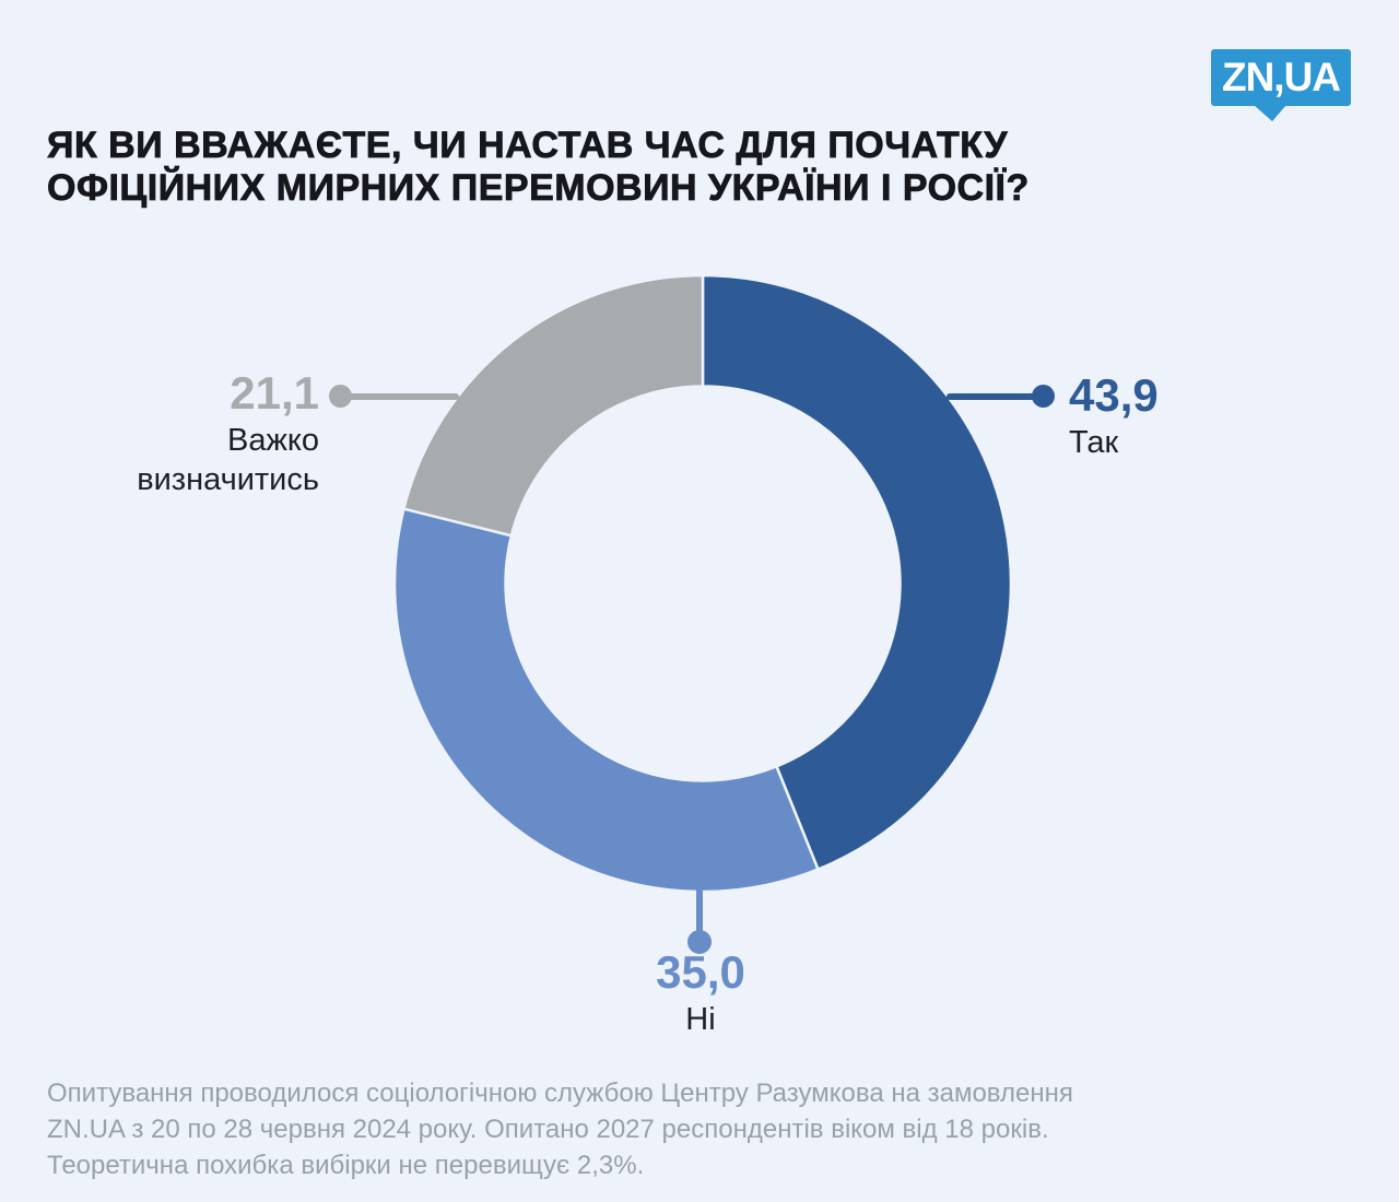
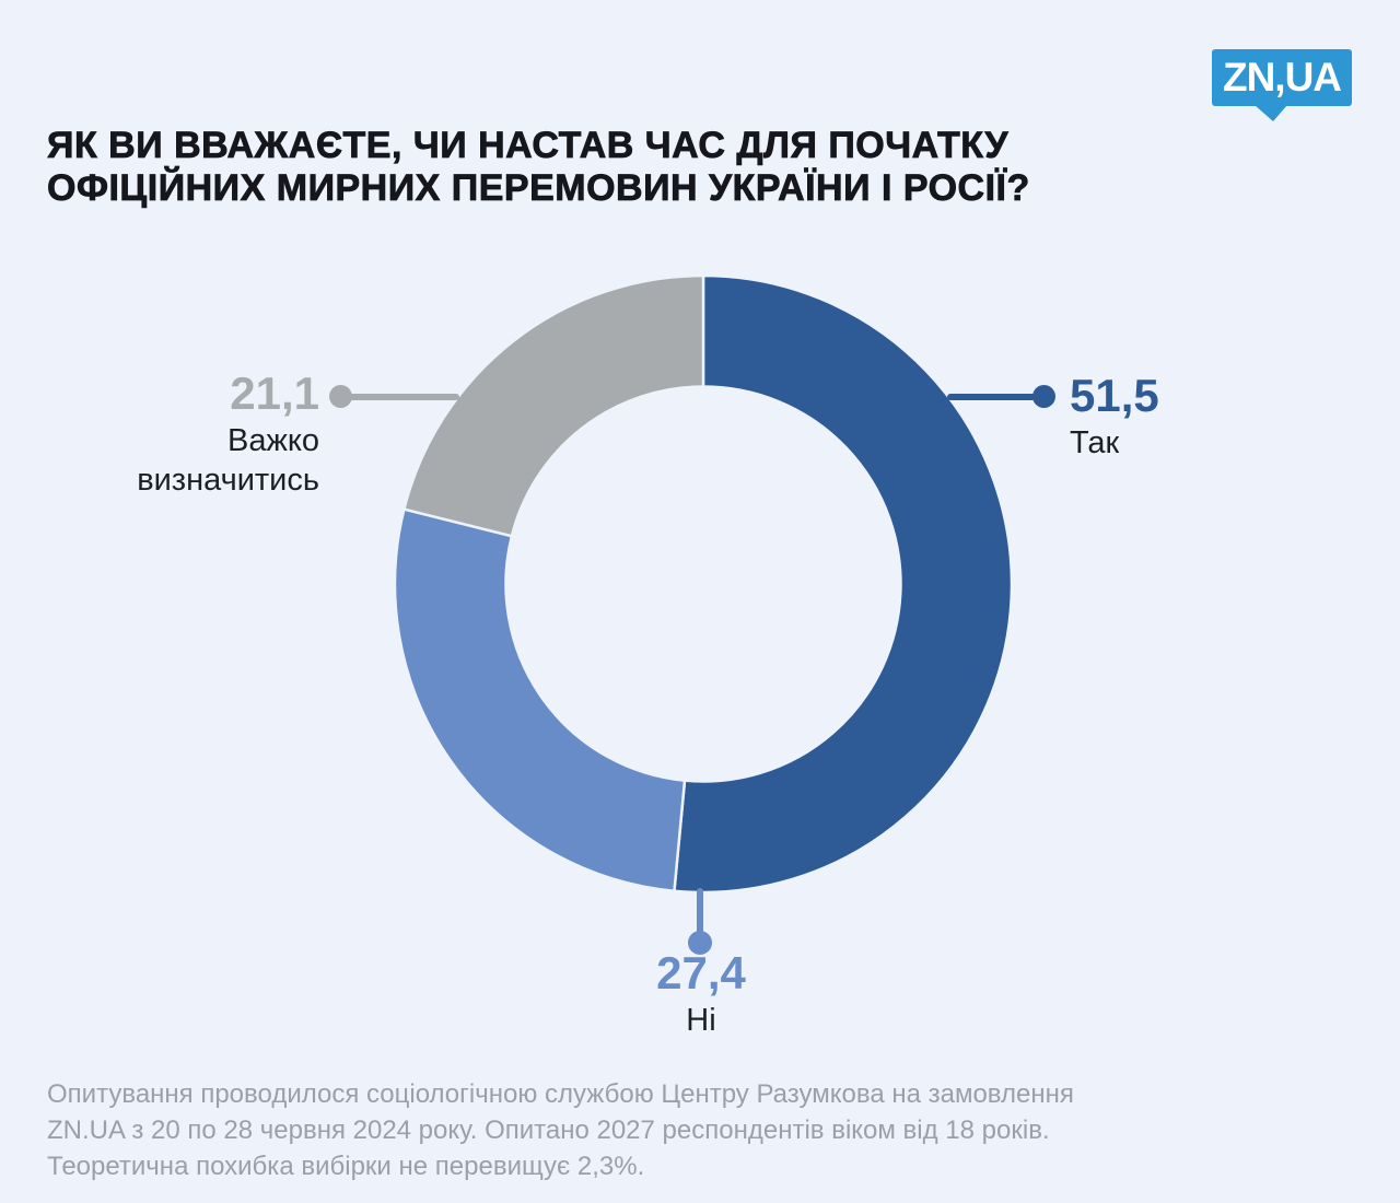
Так: 43,9 -> 51,5
Ні: 35,0 -> 27,4
